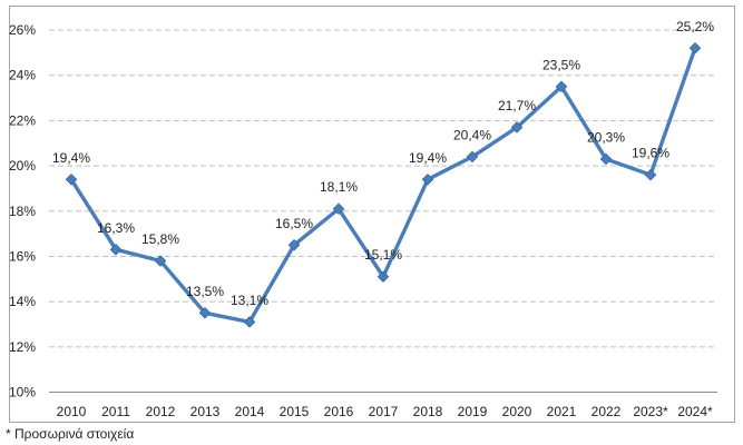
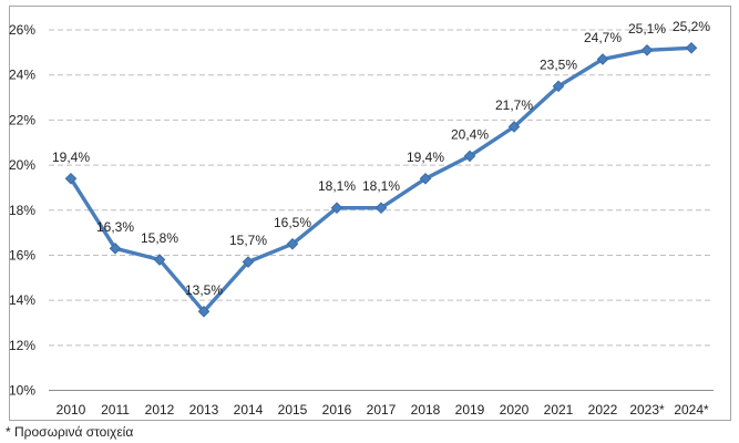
2014: 13,1% -> 15,7%
2017: 15,1% -> 18,1%
2022: 20,3% -> 24,7%
2023*: 19,6% -> 25,1%
